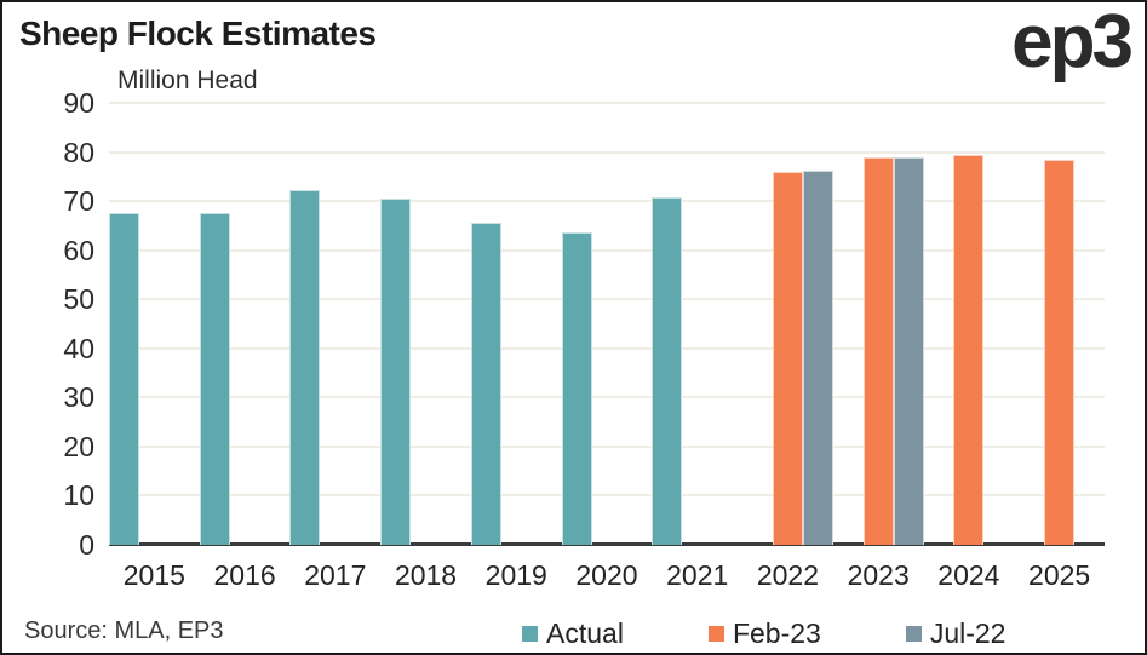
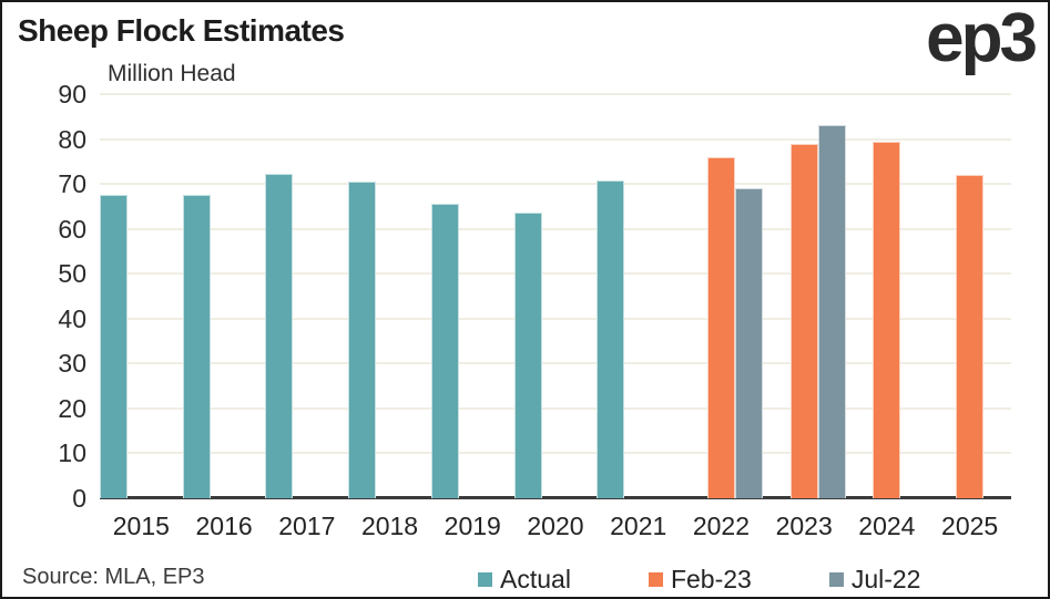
Jul-22/2022: 76 -> 69
Jul-22/2023: 79 -> 83
Feb-23/2025: 78 -> 72
